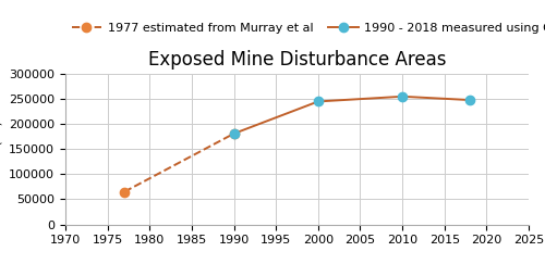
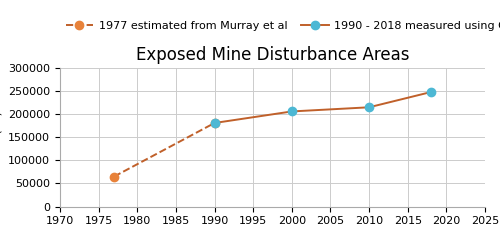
2000: 245000 -> 206000
2010: 255000 -> 215000
